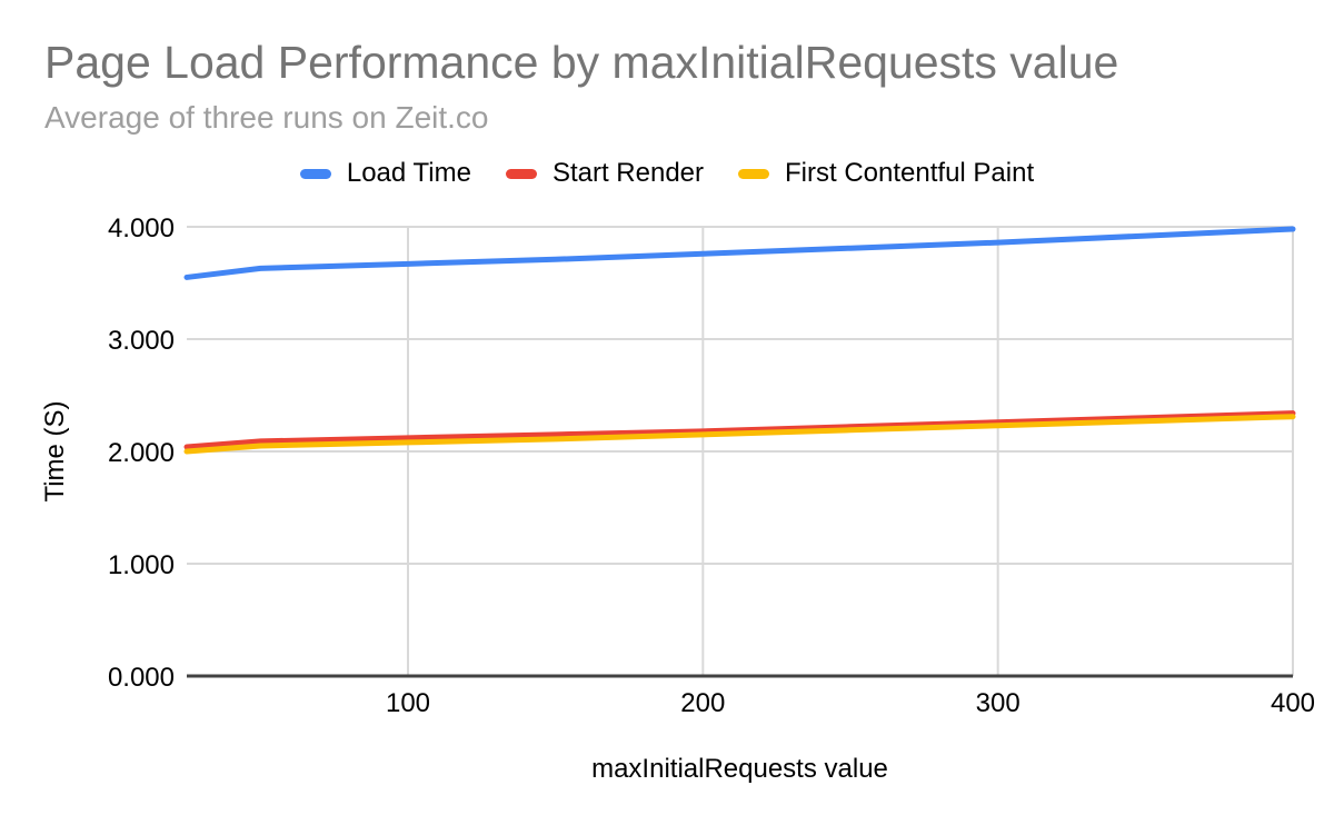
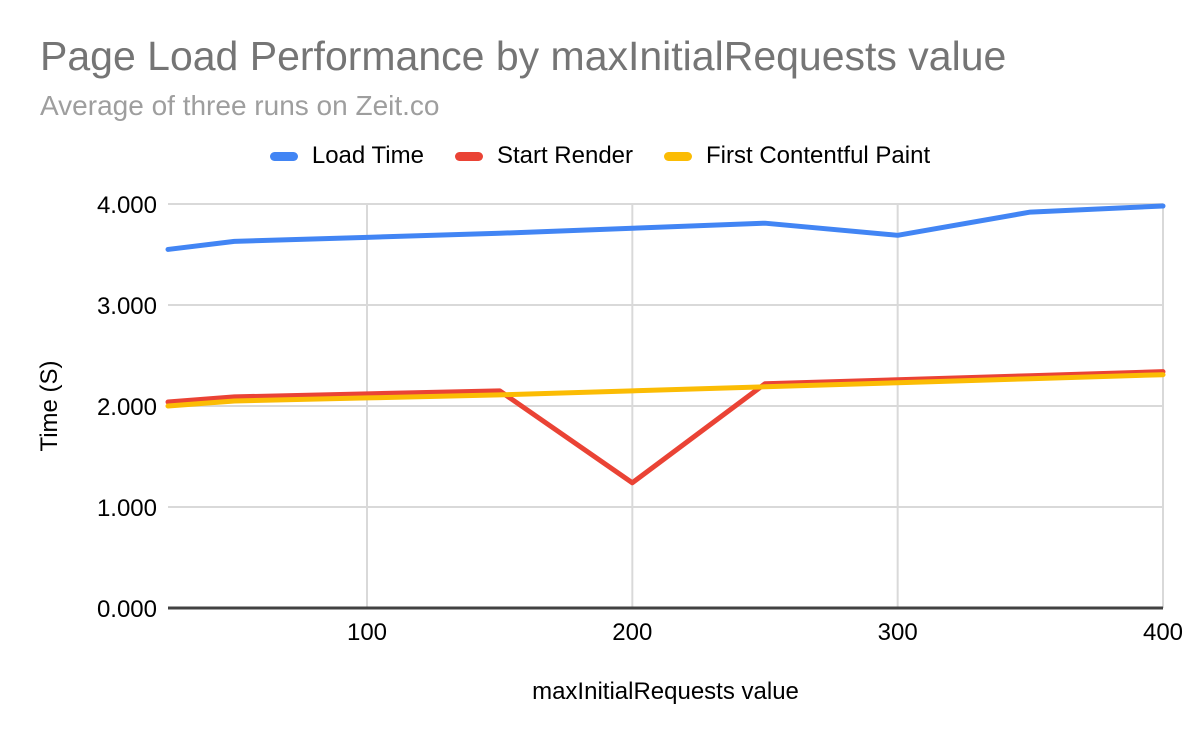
Start Render/200: 2.18 -> 1.24
Load Time/300: 3.86 -> 3.69
